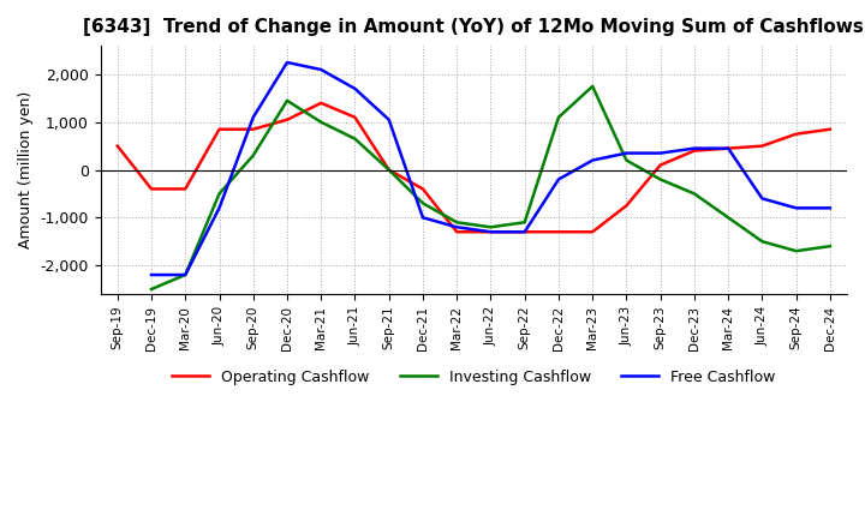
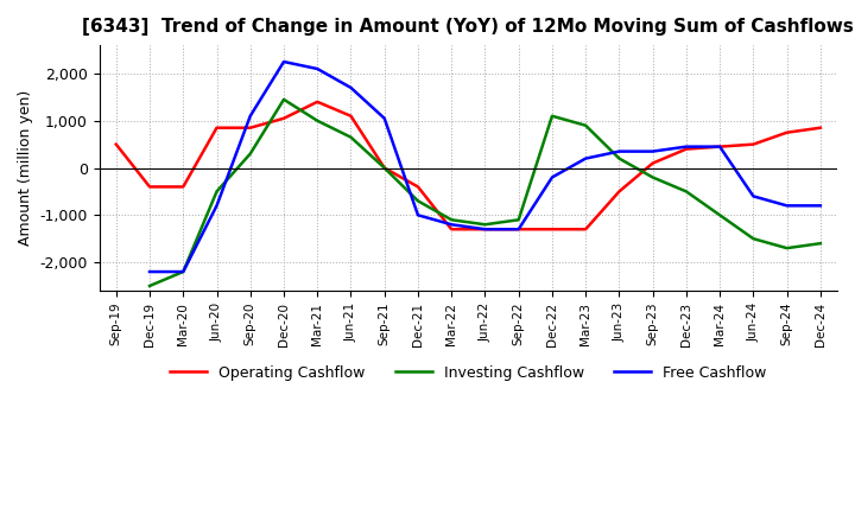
Investing Cashflow/Mar-23: 1,750 -> 900
Operating Cashflow/Jun-23: -750 -> -500
